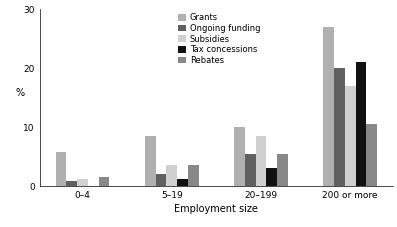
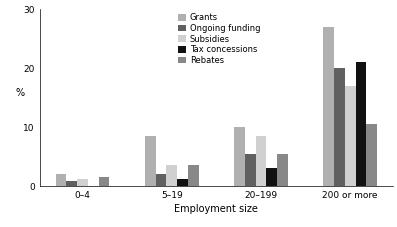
Grants/0–4: 5.8 -> 2.0
